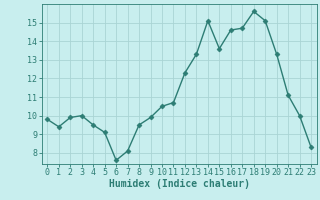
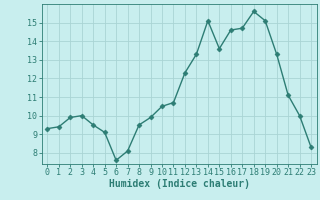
0: 9.8 -> 9.3
